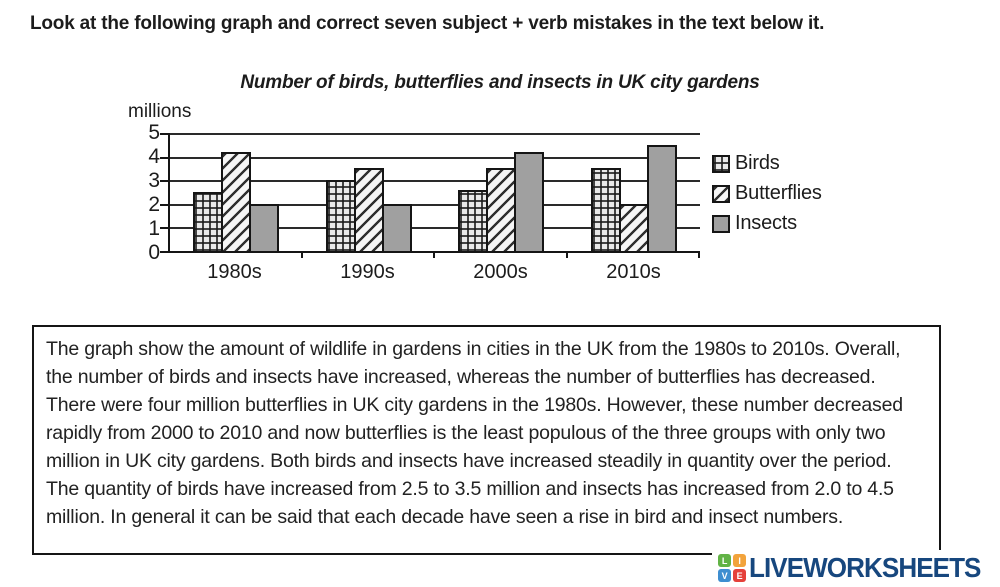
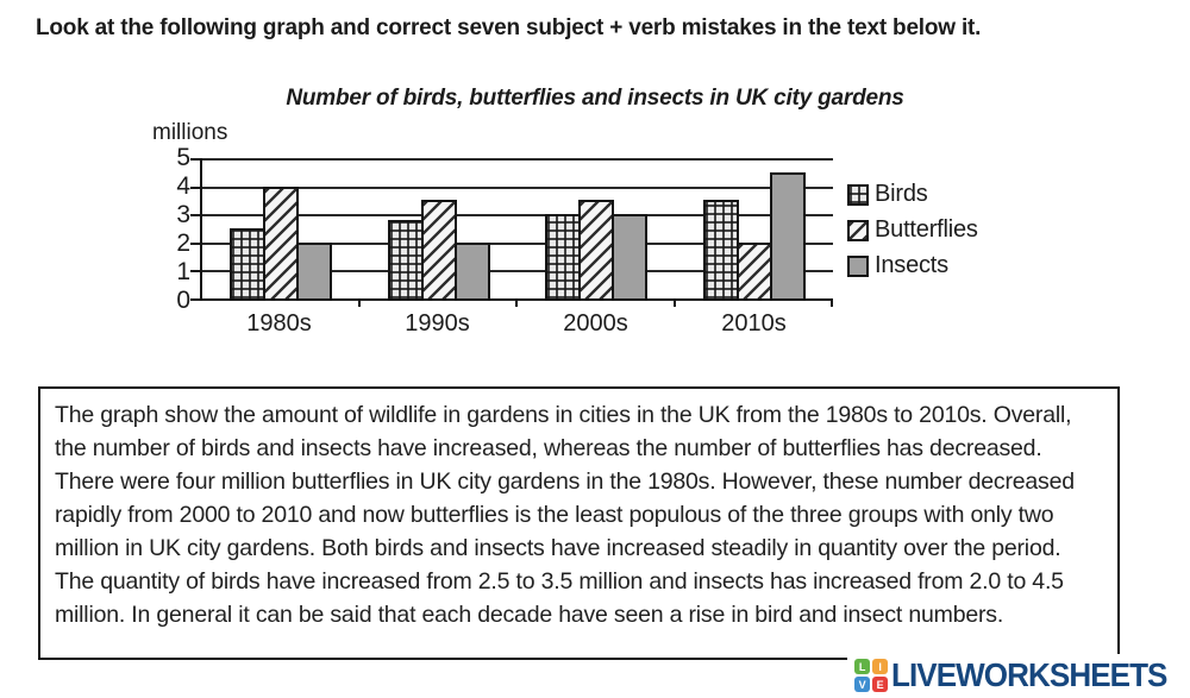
Butterflies/1980s: 4.2 -> 4.0
Birds/1990s: 3.0 -> 2.8
Birds/2000s: 2.6 -> 3.0
Insects/2000s: 4.2 -> 3.0
